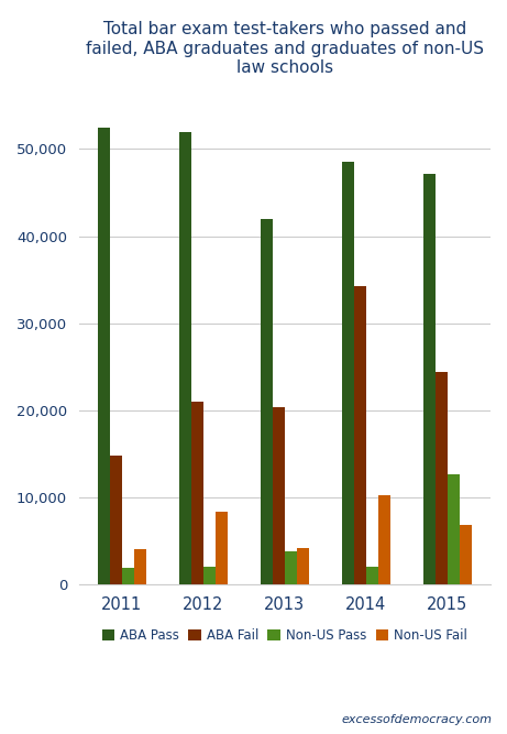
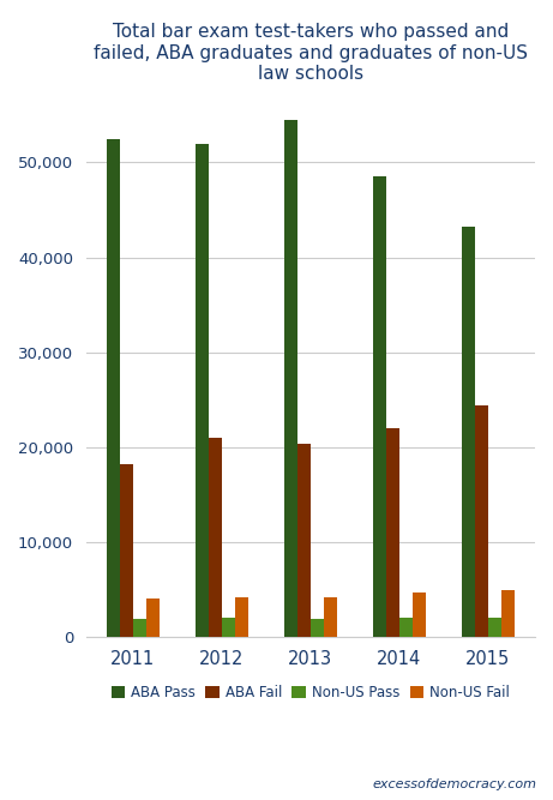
ABA Fail/2011: 14,800 -> 18,200
Non-US Fail/2012: 8,400 -> 4,200
ABA Pass/2013: 42,000 -> 54,500
Non-US Pass/2013: 3,800 -> 1,900
ABA Fail/2014: 34,200 -> 22,000
Non-US Fail/2014: 10,200 -> 4,700
ABA Pass/2015: 47,200 -> 43,200
Non-US Pass/2015: 12,600 -> 2,000
Non-US Fail/2015: 6,800 -> 5,000
